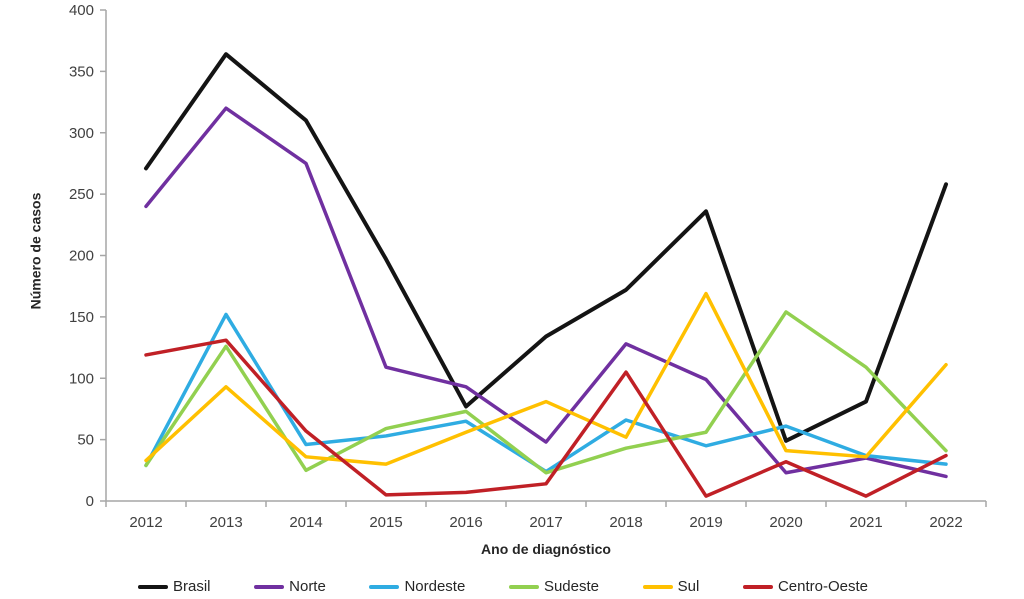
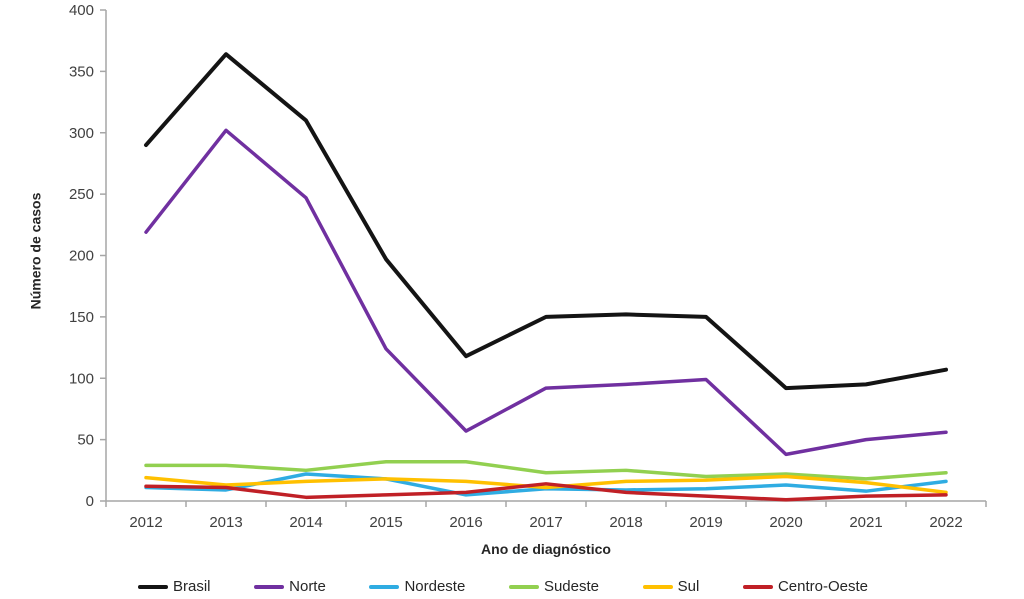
Brasil/2012: 271 -> 290
Norte/2012: 240 -> 219
Nordeste/2012: 29 -> 11
Sul/2012: 33 -> 19
Centro-Oeste/2012: 119 -> 12
Norte/2013: 320 -> 302
Nordeste/2013: 152 -> 9
Sudeste/2013: 126 -> 29
Sul/2013: 93 -> 13
Centro-Oeste/2013: 131 -> 11
Norte/2014: 275 -> 247
Nordeste/2014: 46 -> 22
Sul/2014: 36 -> 16
Centro-Oeste/2014: 57 -> 3
Norte/2015: 109 -> 124
Nordeste/2015: 53 -> 18
Sudeste/2015: 59 -> 32
Sul/2015: 30 -> 18
Brasil/2016: 77 -> 118
Norte/2016: 93 -> 57
Nordeste/2016: 65 -> 5
Sudeste/2016: 73 -> 32
Sul/2016: 56 -> 16
Brasil/2017: 134 -> 150
Norte/2017: 48 -> 92
Nordeste/2017: 24 -> 10
Sul/2017: 81 -> 11
Brasil/2018: 172 -> 152
Norte/2018: 128 -> 95
Nordeste/2018: 66 -> 9
Sudeste/2018: 43 -> 25
Sul/2018: 52 -> 16
Centro-Oeste/2018: 105 -> 7
Brasil/2019: 236 -> 150
Nordeste/2019: 45 -> 10
Sudeste/2019: 56 -> 20
Sul/2019: 169 -> 17
Brasil/2020: 49 -> 92
Norte/2020: 23 -> 38
Nordeste/2020: 61 -> 13
Sudeste/2020: 154 -> 22
Sul/2020: 41 -> 20
Centro-Oeste/2020: 32 -> 1
Brasil/2021: 81 -> 95
Norte/2021: 35 -> 50
Nordeste/2021: 37 -> 8
Sudeste/2021: 109 -> 18
Sul/2021: 36 -> 15
Brasil/2022: 258 -> 107
Norte/2022: 20 -> 56
Nordeste/2022: 30 -> 16
Sudeste/2022: 41 -> 23
Sul/2022: 111 -> 7
Centro-Oeste/2022: 37 -> 5
